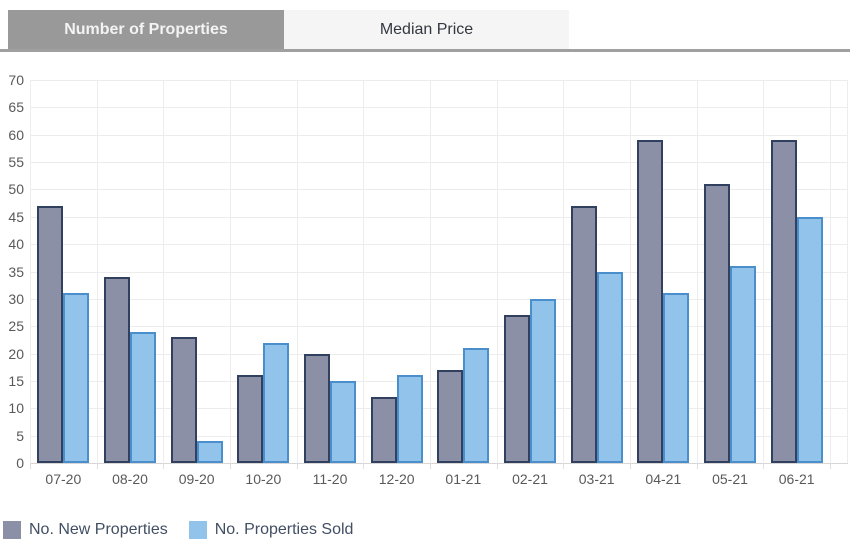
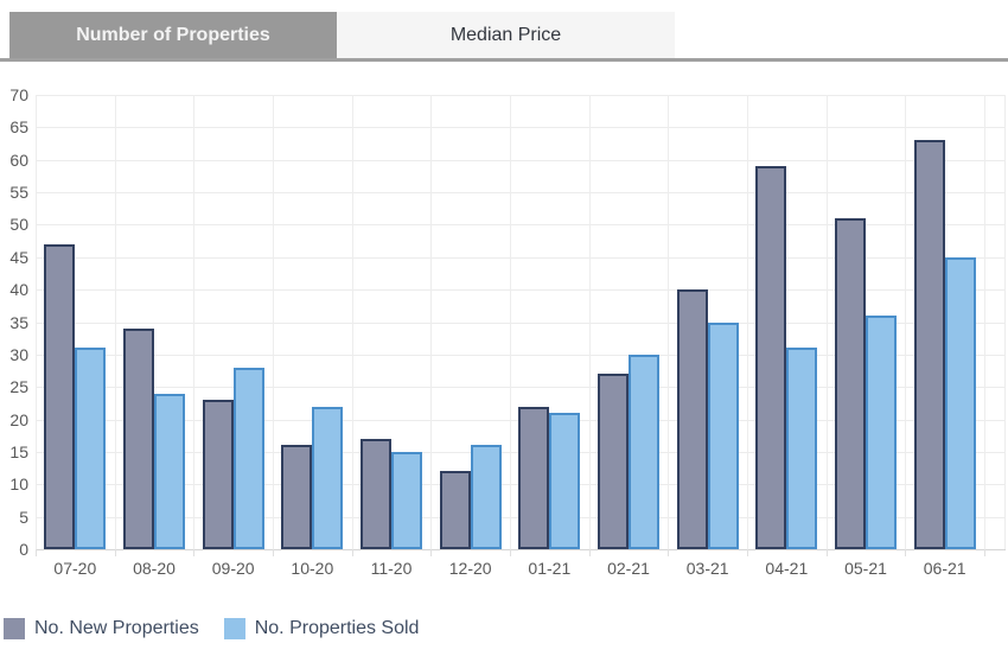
No. Properties Sold/09-20: 4 -> 28
No. New Properties/11-20: 20 -> 17
No. New Properties/01-21: 17 -> 22
No. New Properties/03-21: 47 -> 40
No. New Properties/06-21: 59 -> 63
